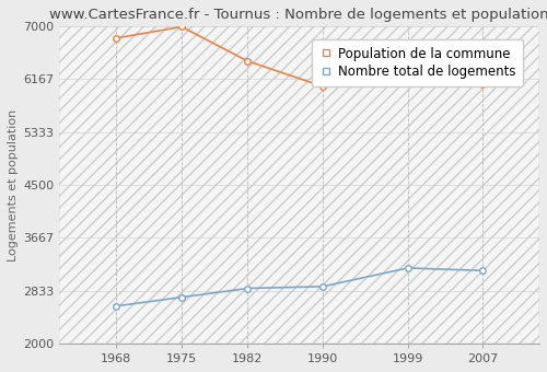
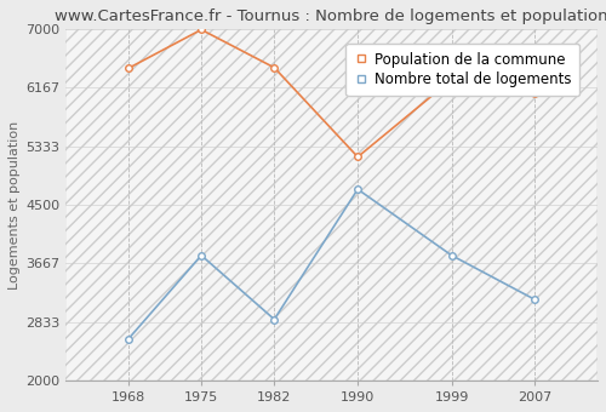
Population de la commune/1968: 6810 -> 6440
Nombre total de logements/1975: 2730 -> 3780
Nombre total de logements/1990: 2900 -> 4720
Population de la commune/1990: 6050 -> 5180
Nombre total de logements/1999: 3190 -> 3780
